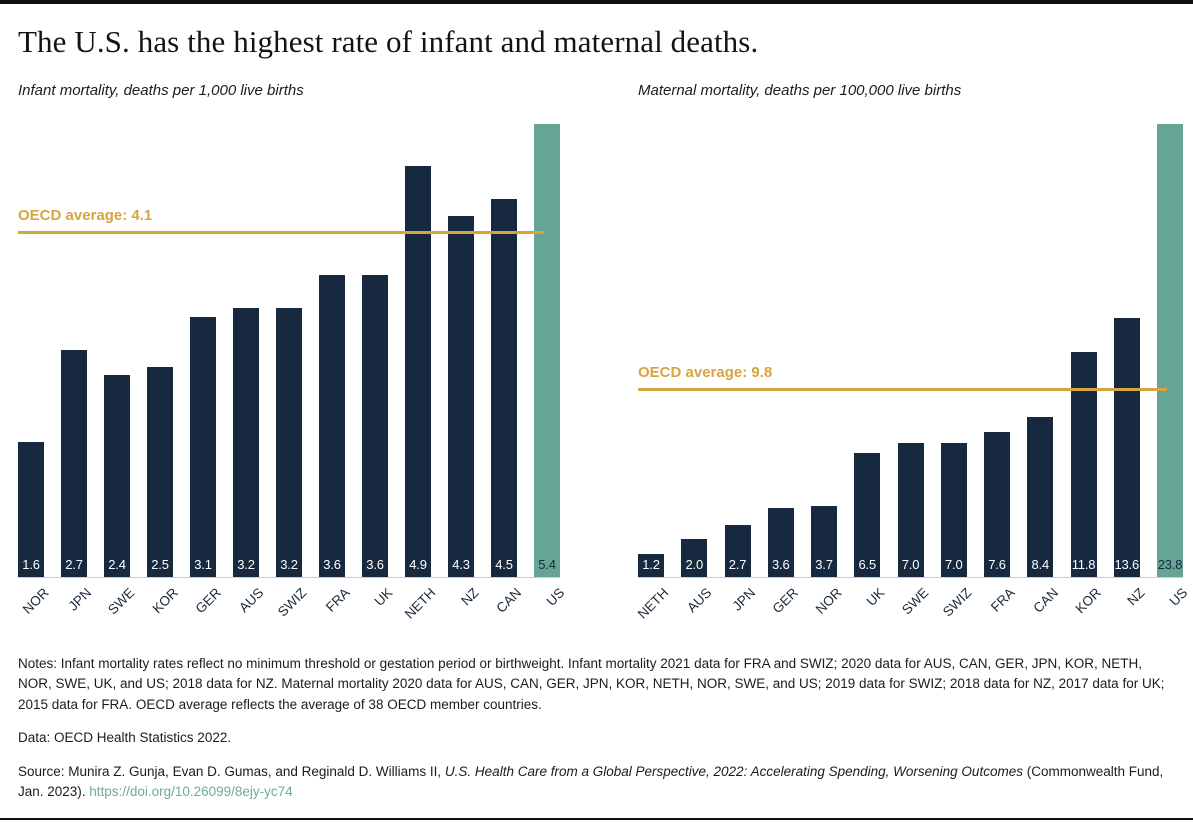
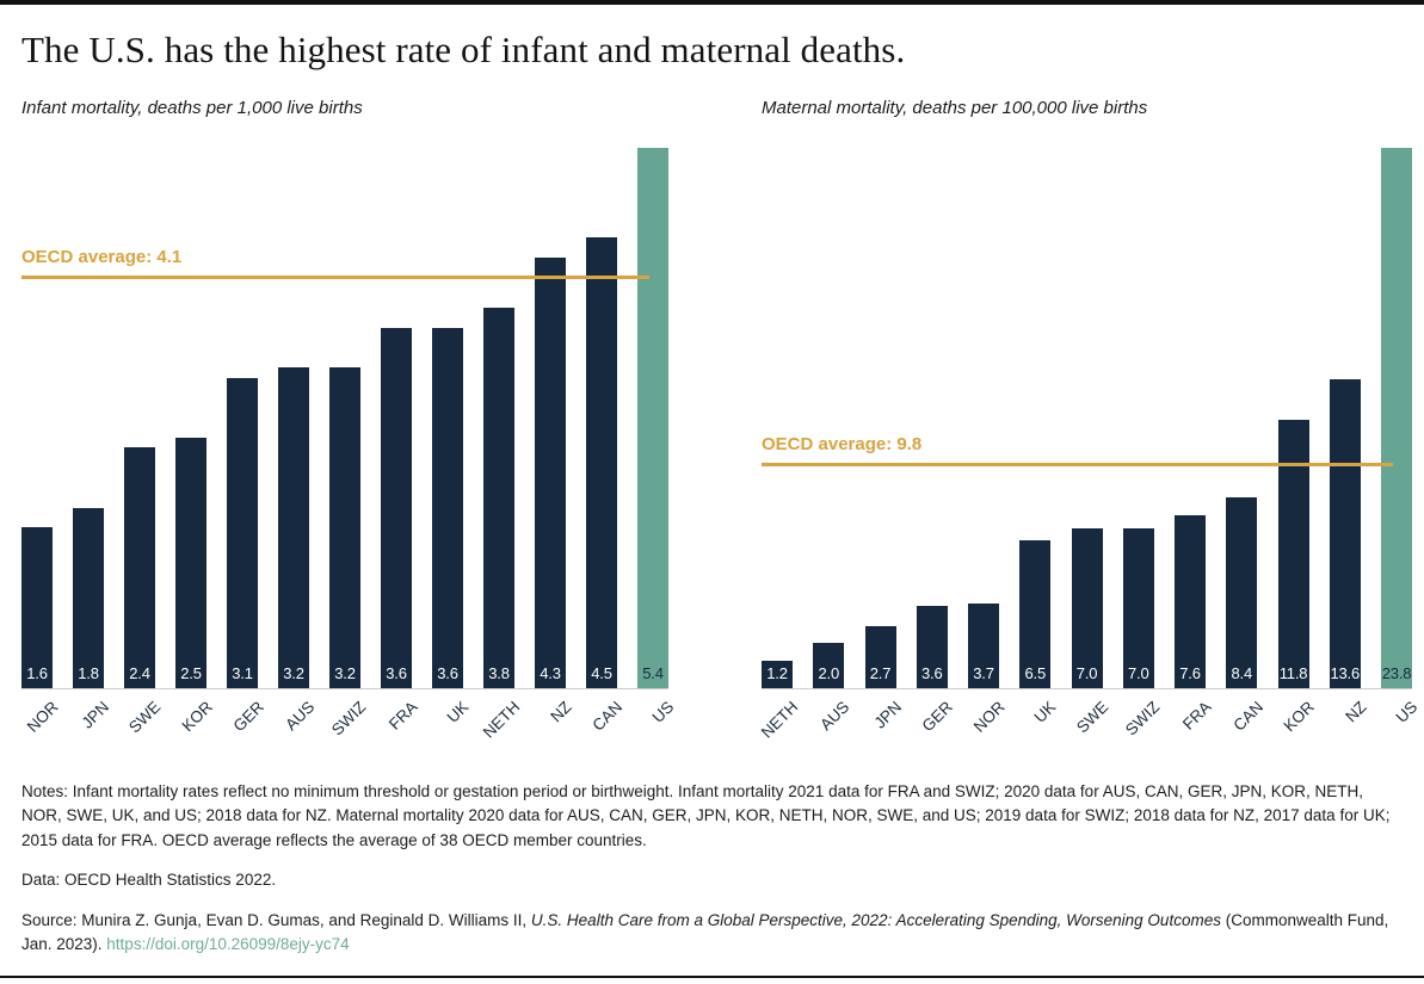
Infant mortality, deaths per 1,000 live births/JPN: 2.7 -> 1.8
Infant mortality, deaths per 1,000 live births/NETH: 4.9 -> 3.8
